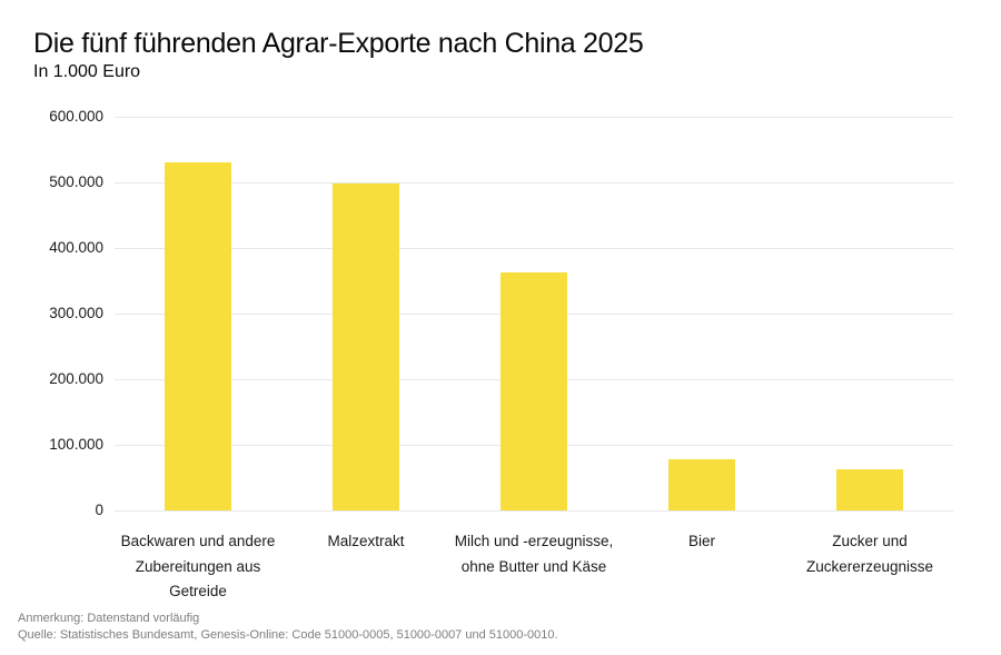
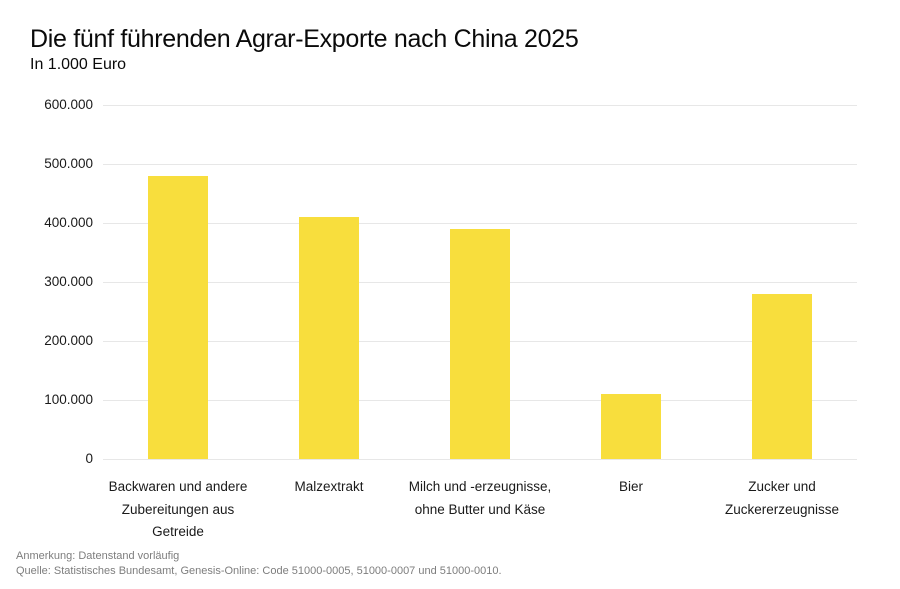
Backwaren und andere Zubereitungen aus Getreide: 530000 -> 480000
Malzextrakt: 500000 -> 410000
Milch und -erzeugnisse, ohne Butter und Käse: 360000 -> 390000
Bier: 80000 -> 110000
Zucker und Zuckererzeugnisse: 60000 -> 280000
